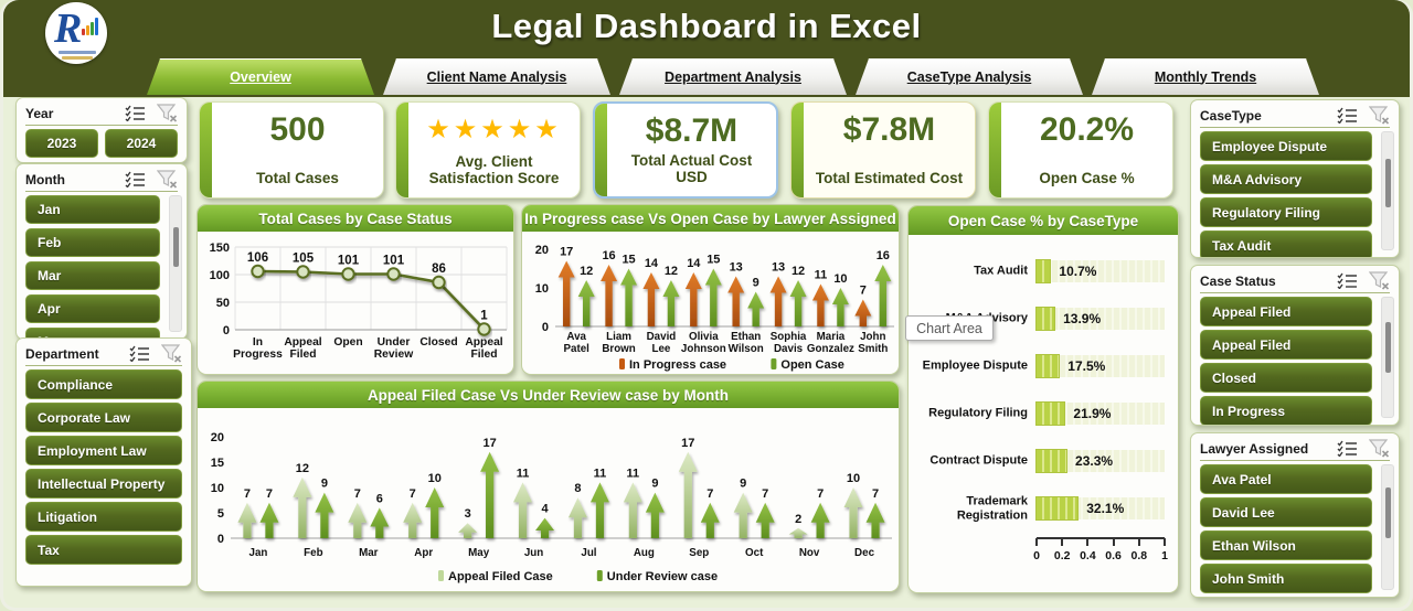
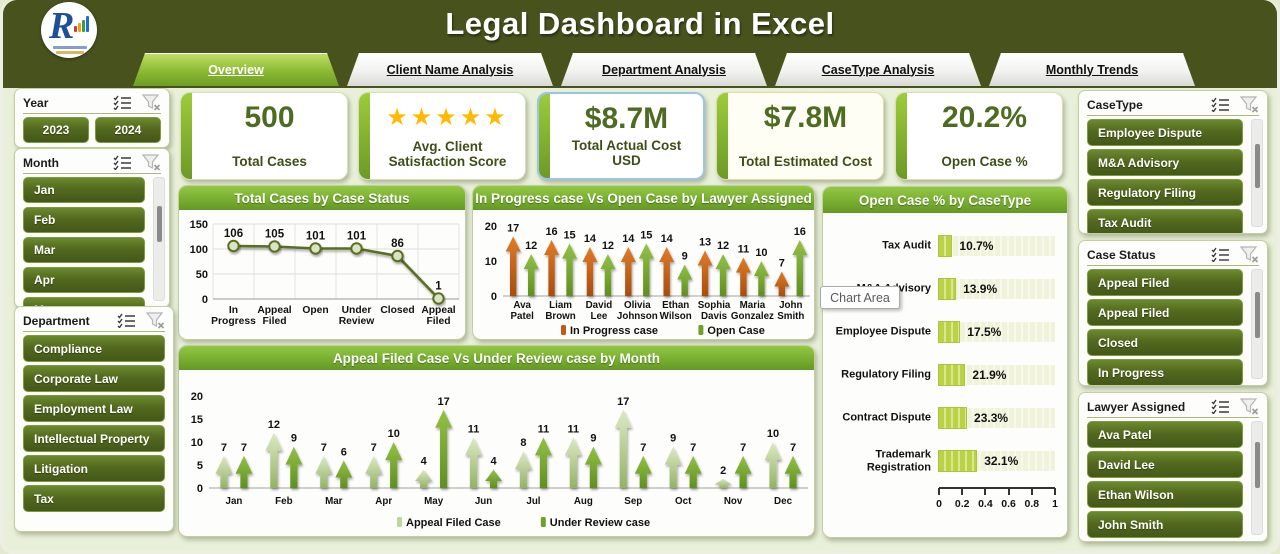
In Progress case Vs Open Case by Lawyer Assigned/In Progress case/Ethan Wilson: 13 -> 14
Appeal Filed Case Vs Under Review case by Month/Appeal Filed Case/May: 3 -> 4
